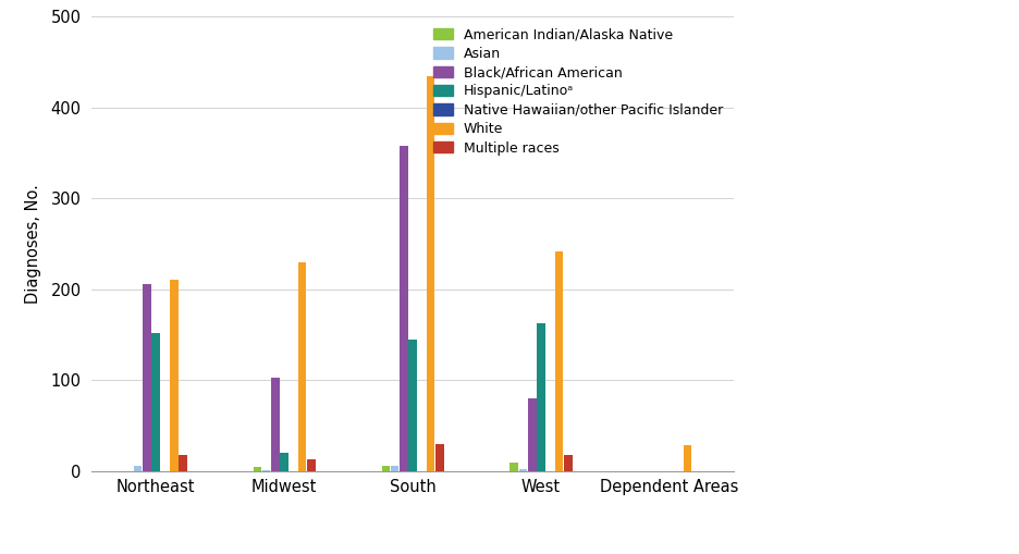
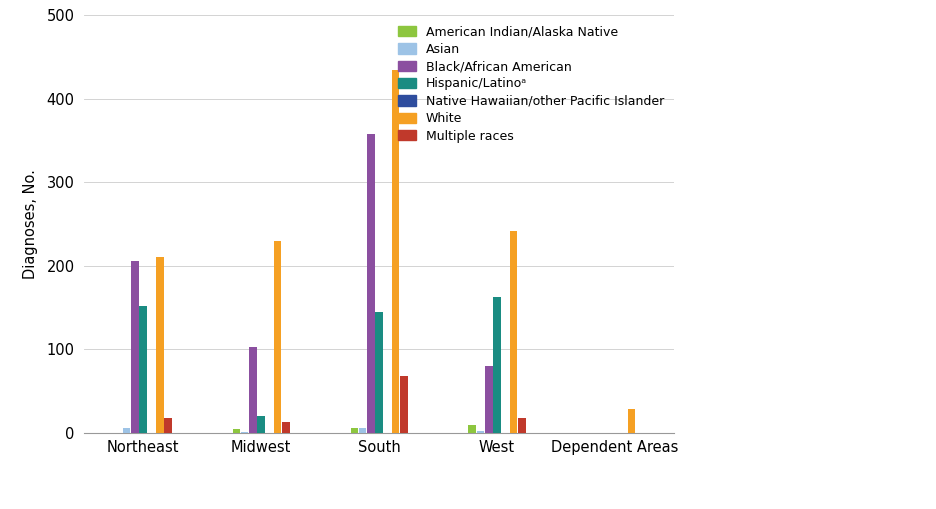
Multiple races/South: 29 -> 68
